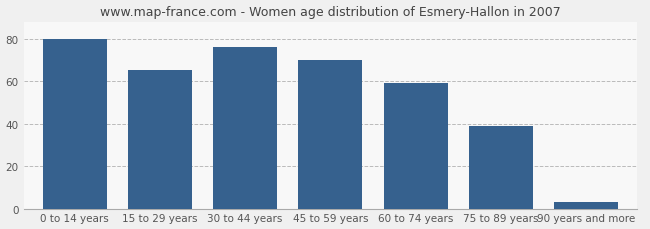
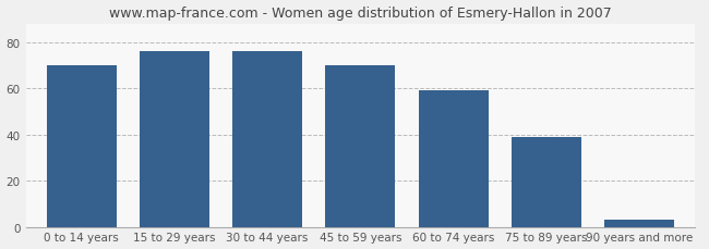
0 to 14 years: 80 -> 70
15 to 29 years: 65 -> 76
